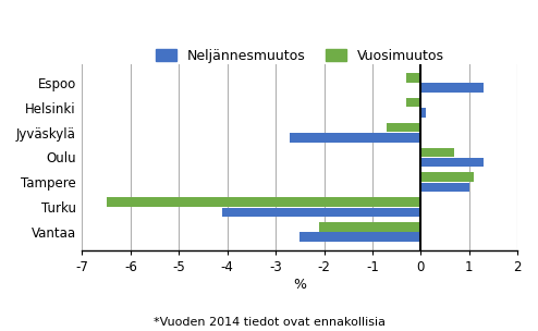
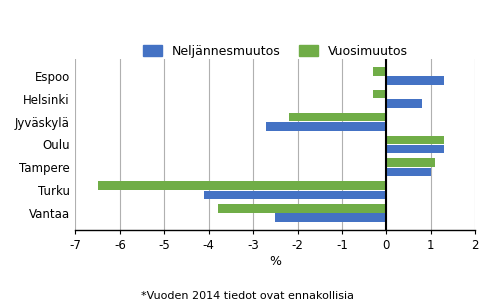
Neljännesmuutos/Helsinki: 0.1 -> 0.8
Vuosimuutos/Jyväskylä: -0.7 -> -2.2
Vuosimuutos/Oulu: 0.7 -> 1.3
Vuosimuutos/Vantaa: -2.1 -> -3.8
